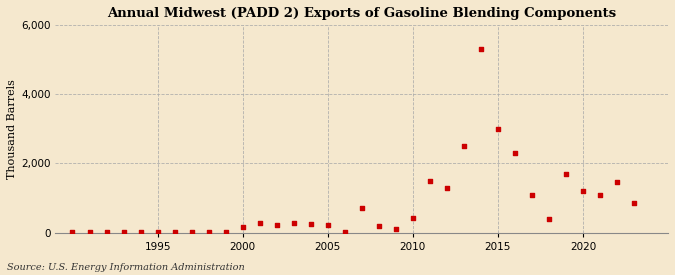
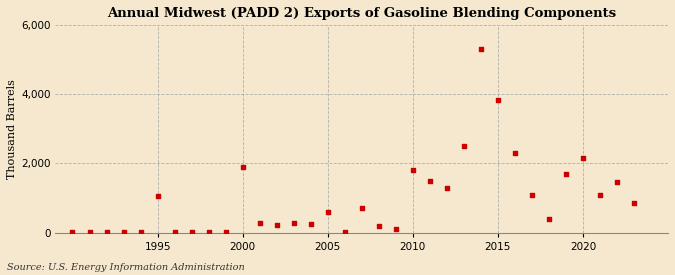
1995: 0 -> 1,050
2000: 150 -> 1,900
2005: 230 -> 600
2010: 430 -> 1,800
2015: 3,000 -> 3,850
2020: 1,200 -> 2,150
